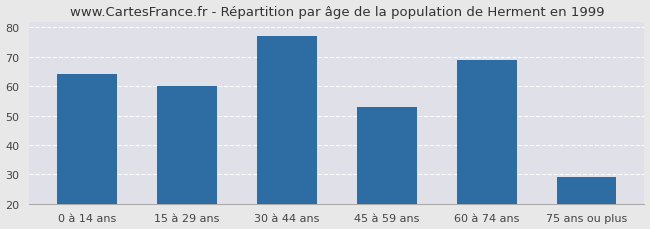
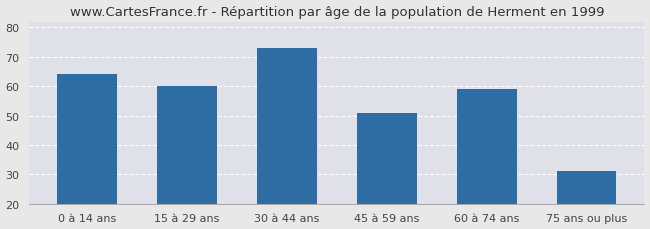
30 à 44 ans: 77 -> 73
45 à 59 ans: 53 -> 51
60 à 74 ans: 69 -> 59
75 ans ou plus: 29 -> 31
